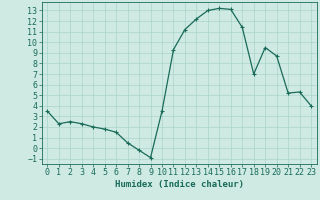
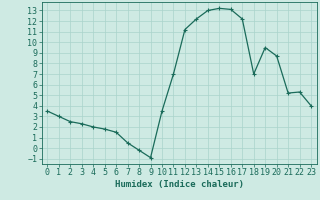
1: 2.3 -> 3.0
11: 9.3 -> 7.0
17: 11.4 -> 12.2
